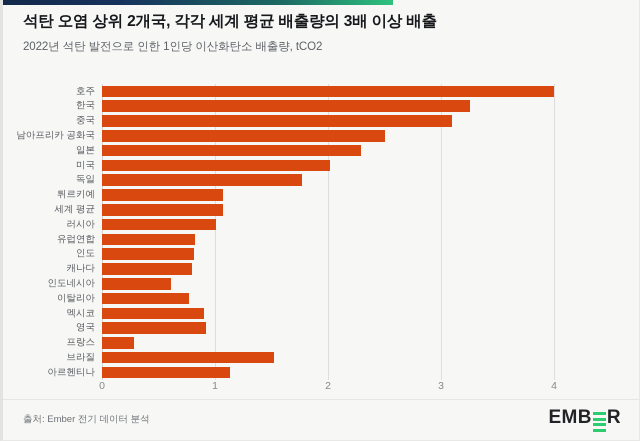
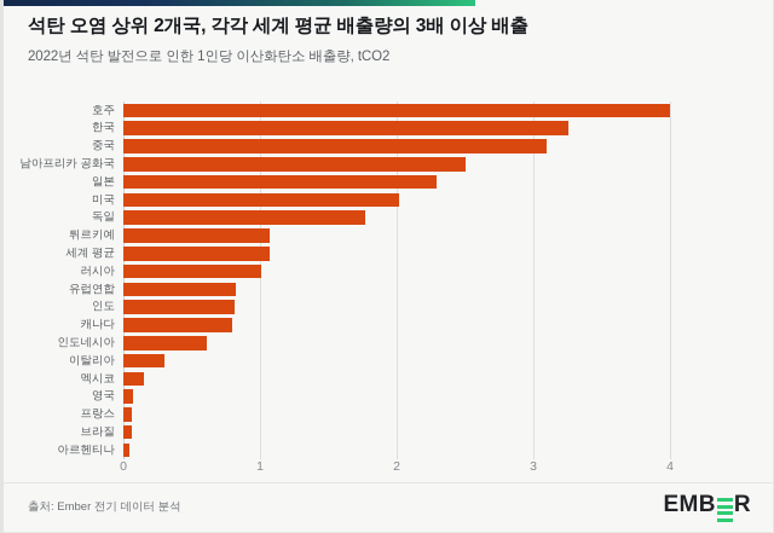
이탈리아: 0.77 -> 0.30
멕시코: 0.90 -> 0.15
영국: 0.92 -> 0.07
프랑스: 0.28 -> 0.06
브라질: 1.52 -> 0.06
아르헨티나: 1.13 -> 0.04
